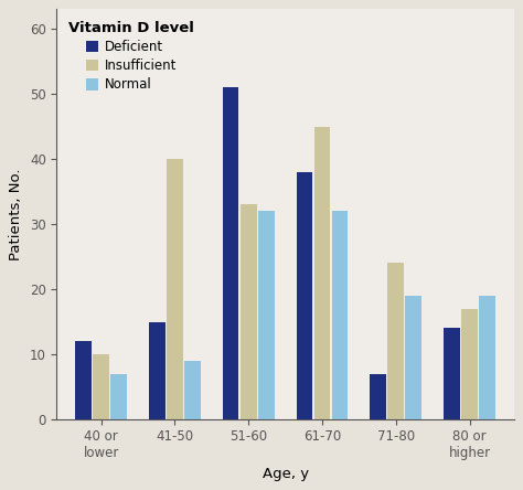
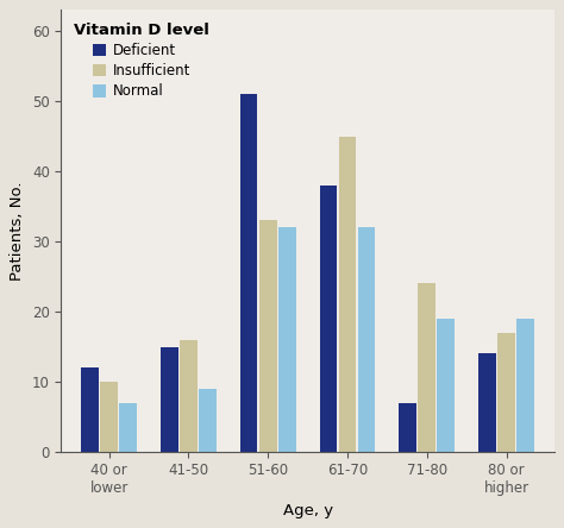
Insufficient/41-50: 40 -> 16
